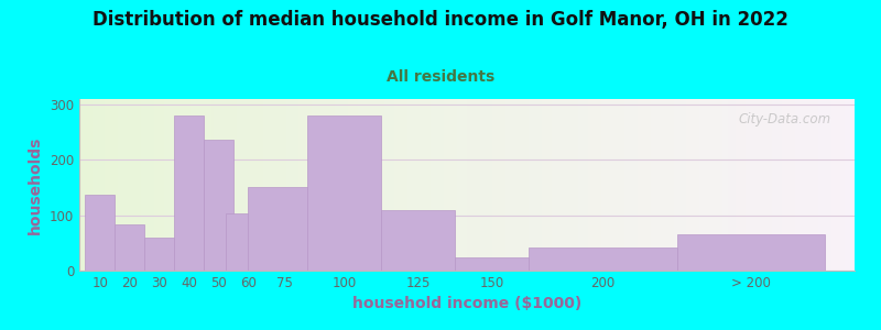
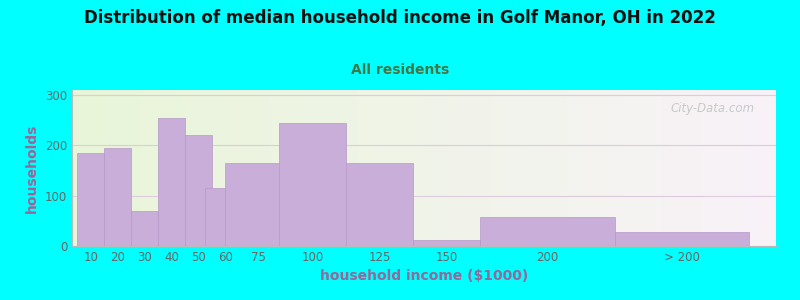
10: 138 -> 185
20: 84 -> 195
30: 60 -> 70
40: 280 -> 255
50: 236 -> 220
60: 104 -> 115
75: 152 -> 165
100: 280 -> 245
125: 110 -> 165
150: 24 -> 12
200: 42 -> 58
> 200: 66 -> 27
